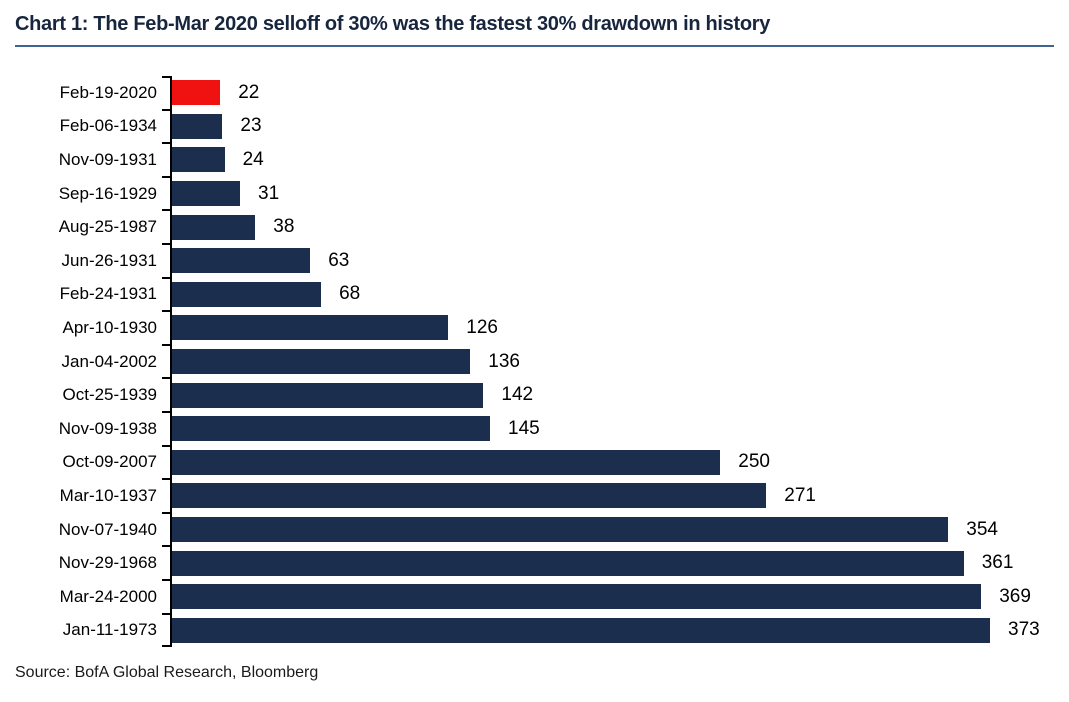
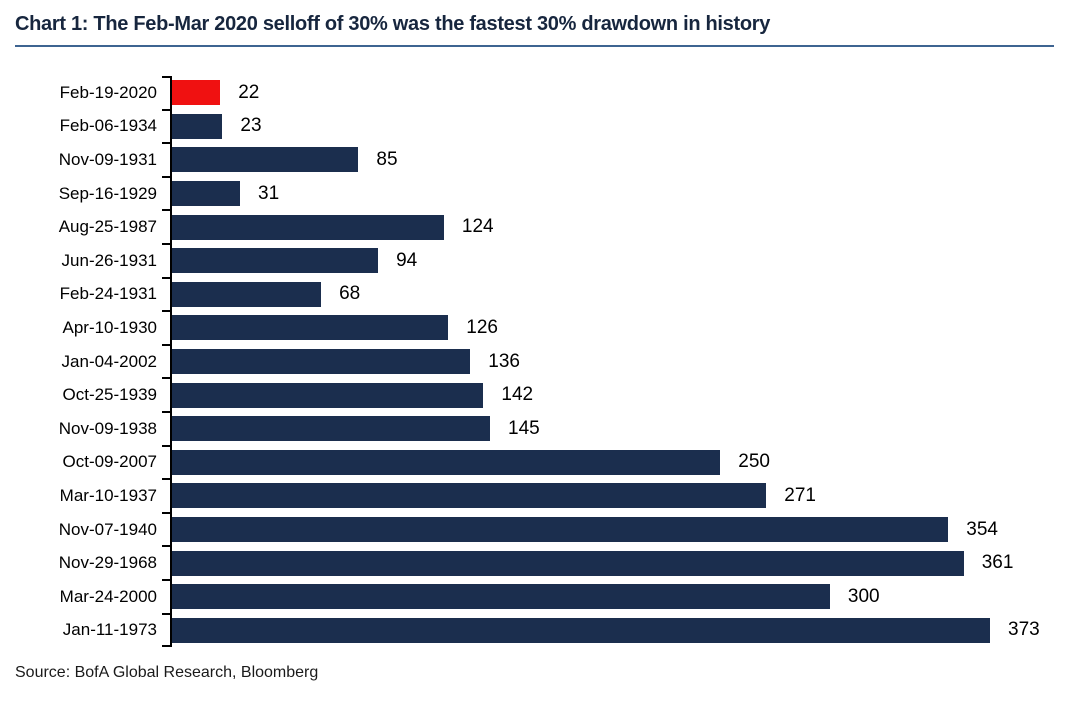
Nov-09-1931: 24 -> 85
Aug-25-1987: 38 -> 124
Jun-26-1931: 63 -> 94
Mar-24-2000: 369 -> 300
